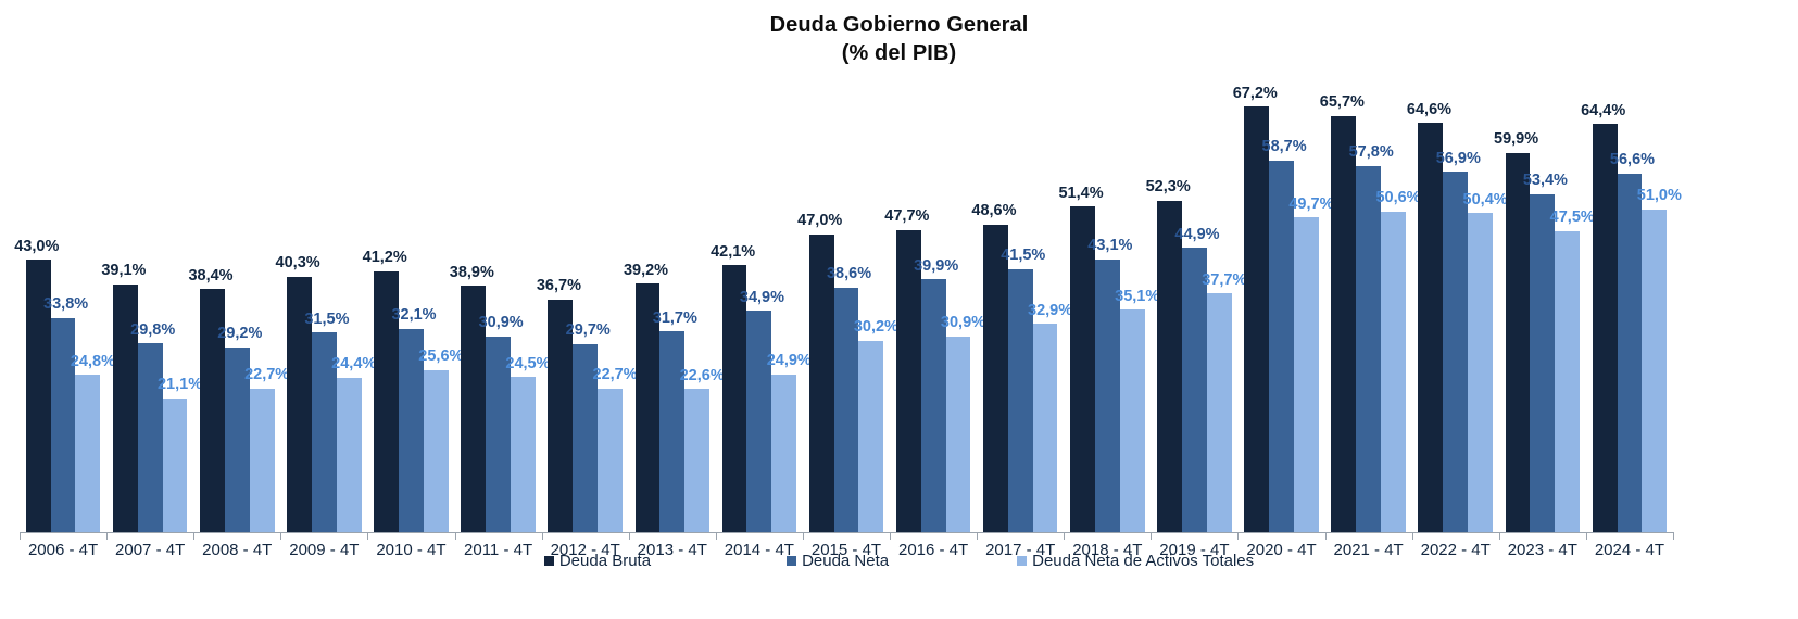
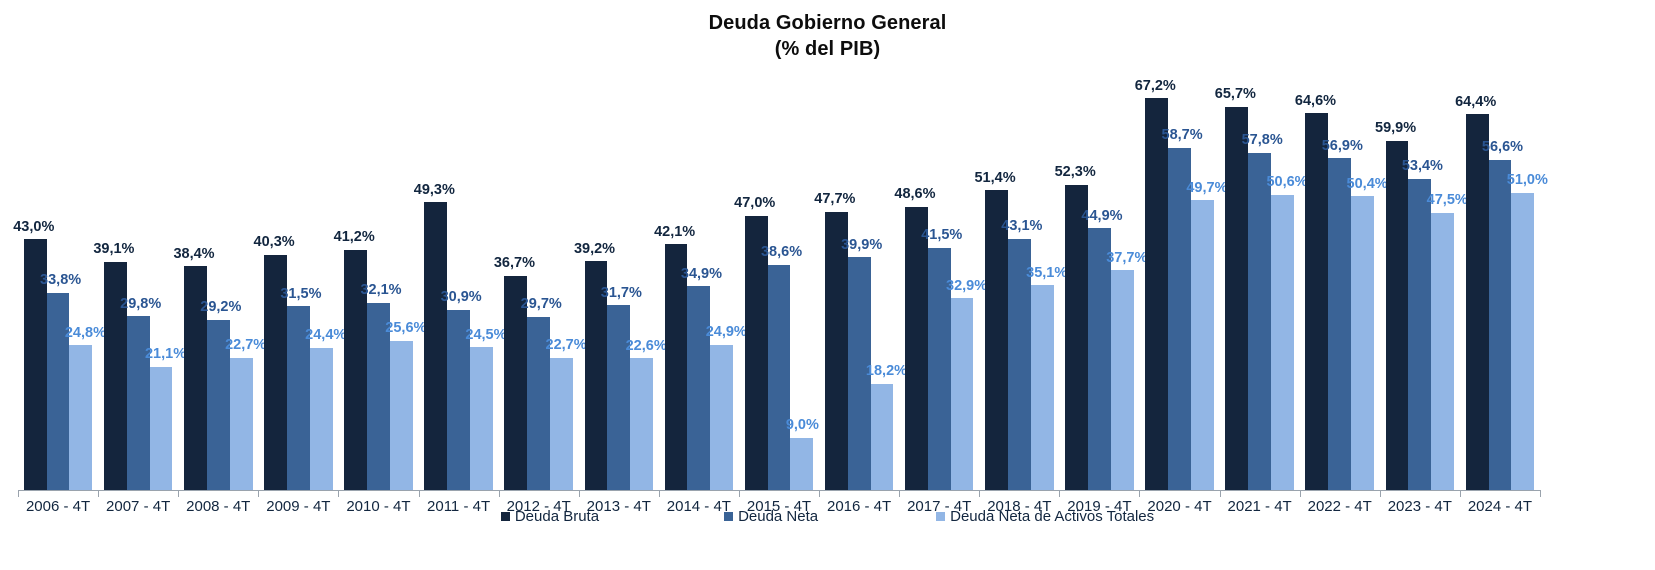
Deuda Bruta/2011 - 4T: 38,9% -> 49,3%
Deuda Neta de Activos Totales/2015 - 4T: 30,2% -> 9,0%
Deuda Neta de Activos Totales/2016 - 4T: 30,9% -> 18,2%
